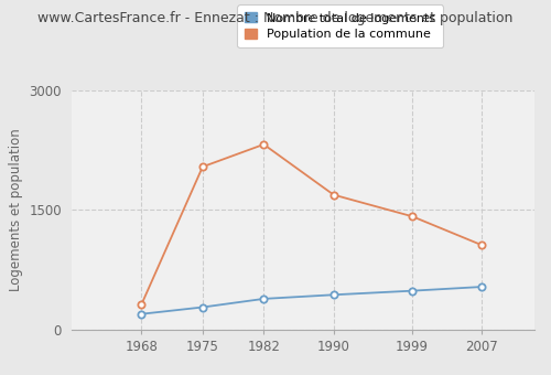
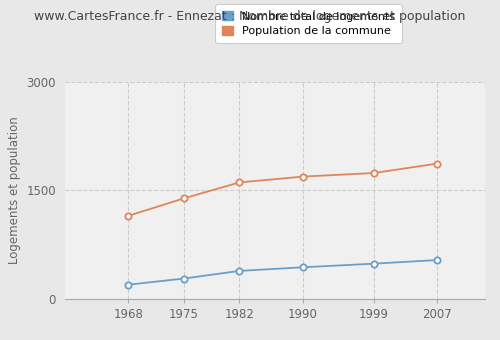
Population de la commune/1968: 320 -> 1150
Population de la commune/1975: 2040 -> 1390
Population de la commune/1982: 2320 -> 1610
Population de la commune/1999: 1420 -> 1740
Population de la commune/2007: 1060 -> 1870
